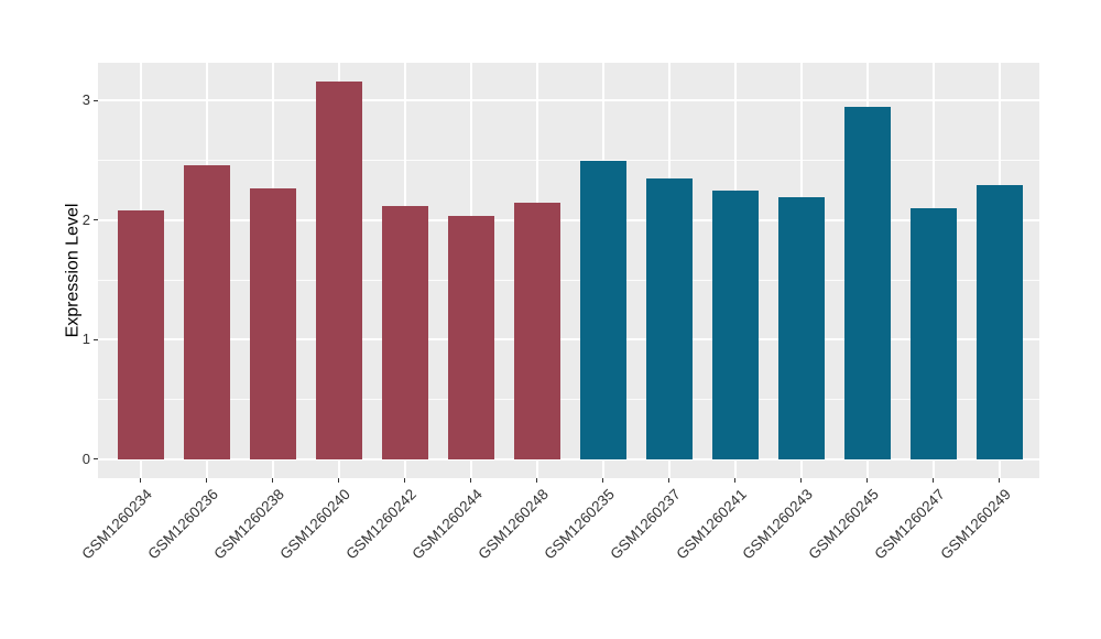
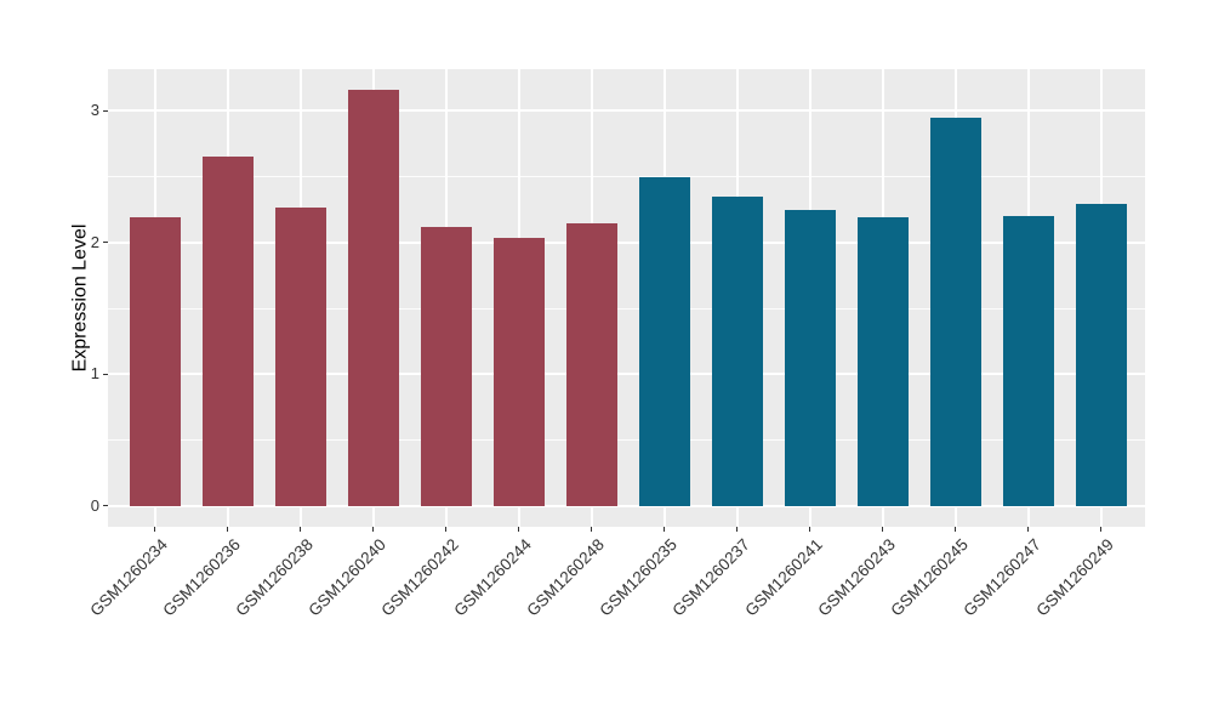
GSM1260234: 2.08 -> 2.19
GSM1260236: 2.46 -> 2.65
GSM1260247: 2.10 -> 2.20
